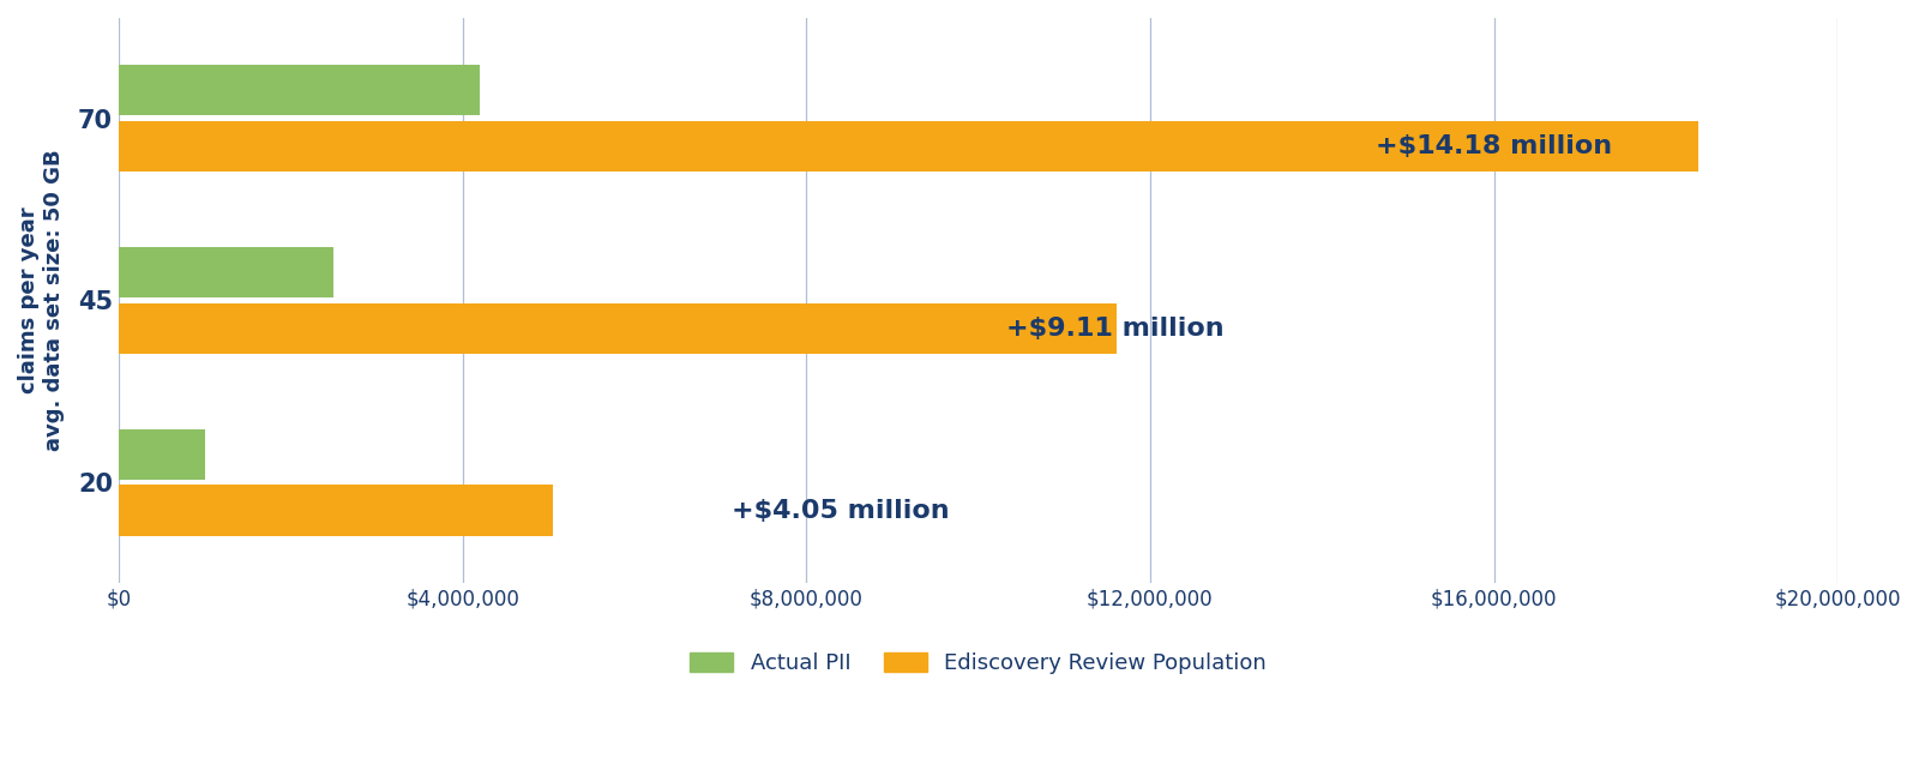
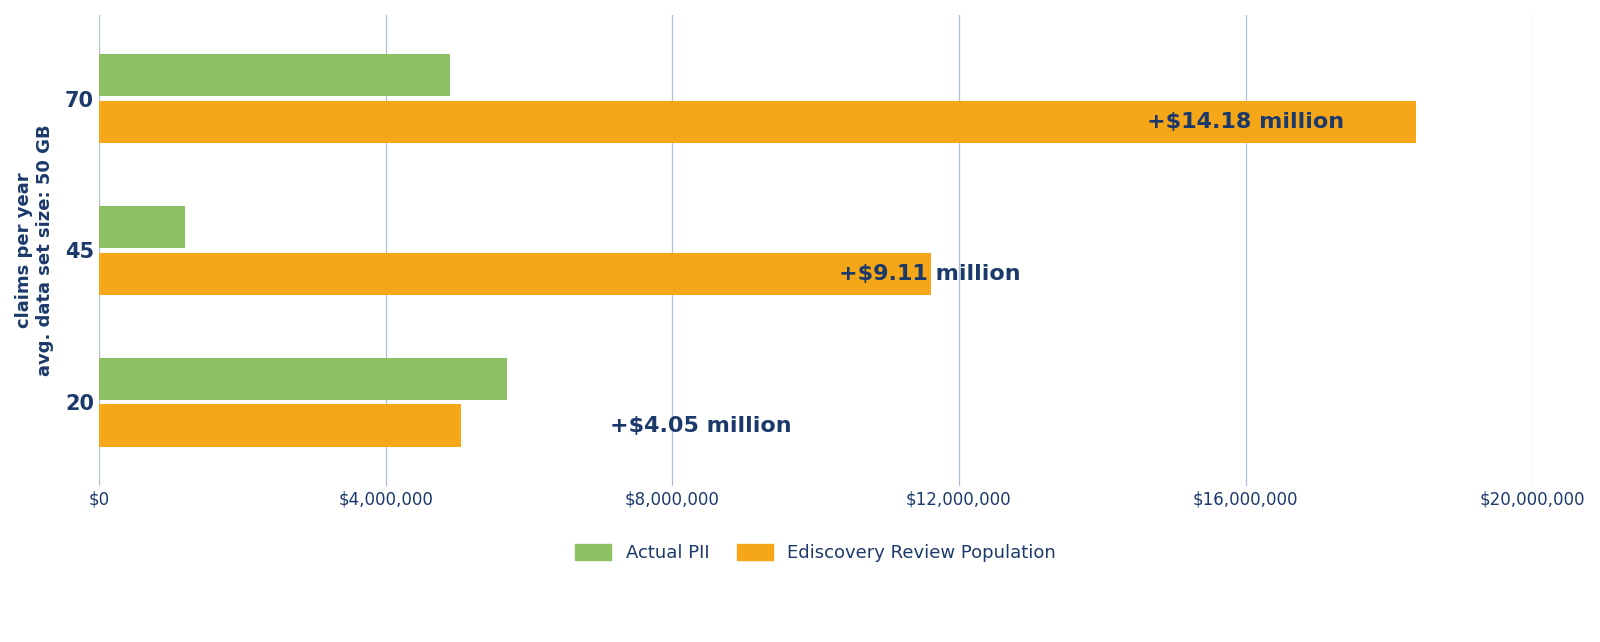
Actual PII/70: $4,200,000 -> $4,900,000
Actual PII/45: $2,500,000 -> $1,200,000
Actual PII/20: $1,000,000 -> $5,700,000
